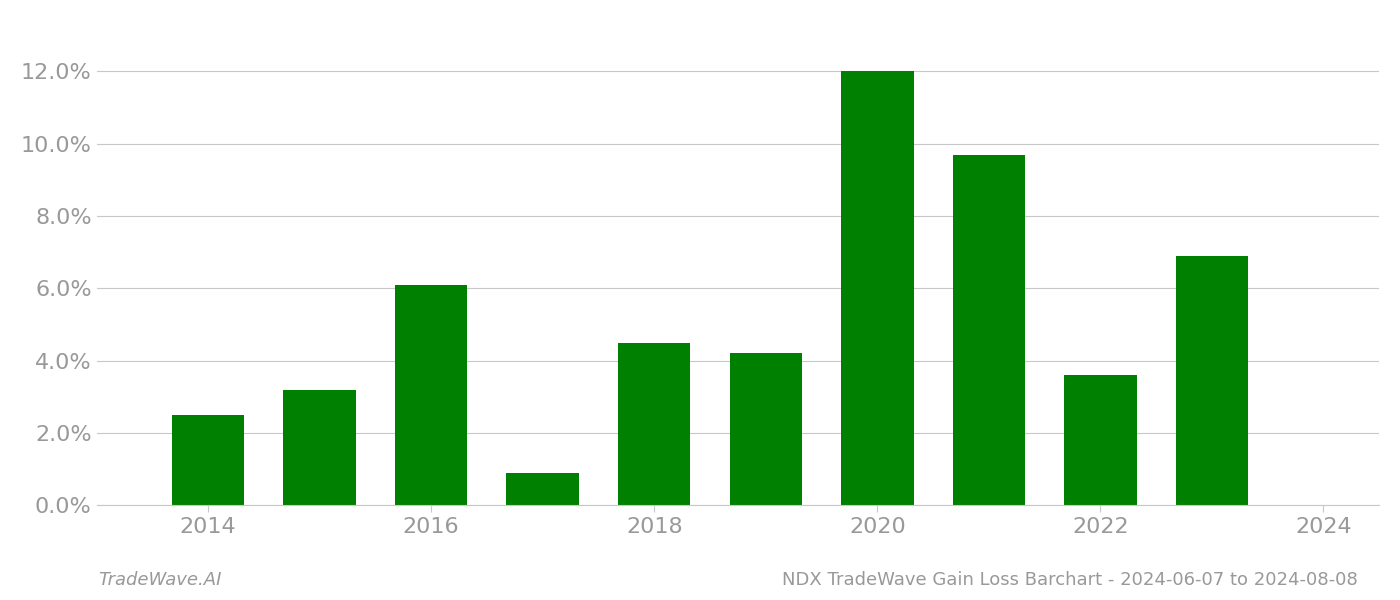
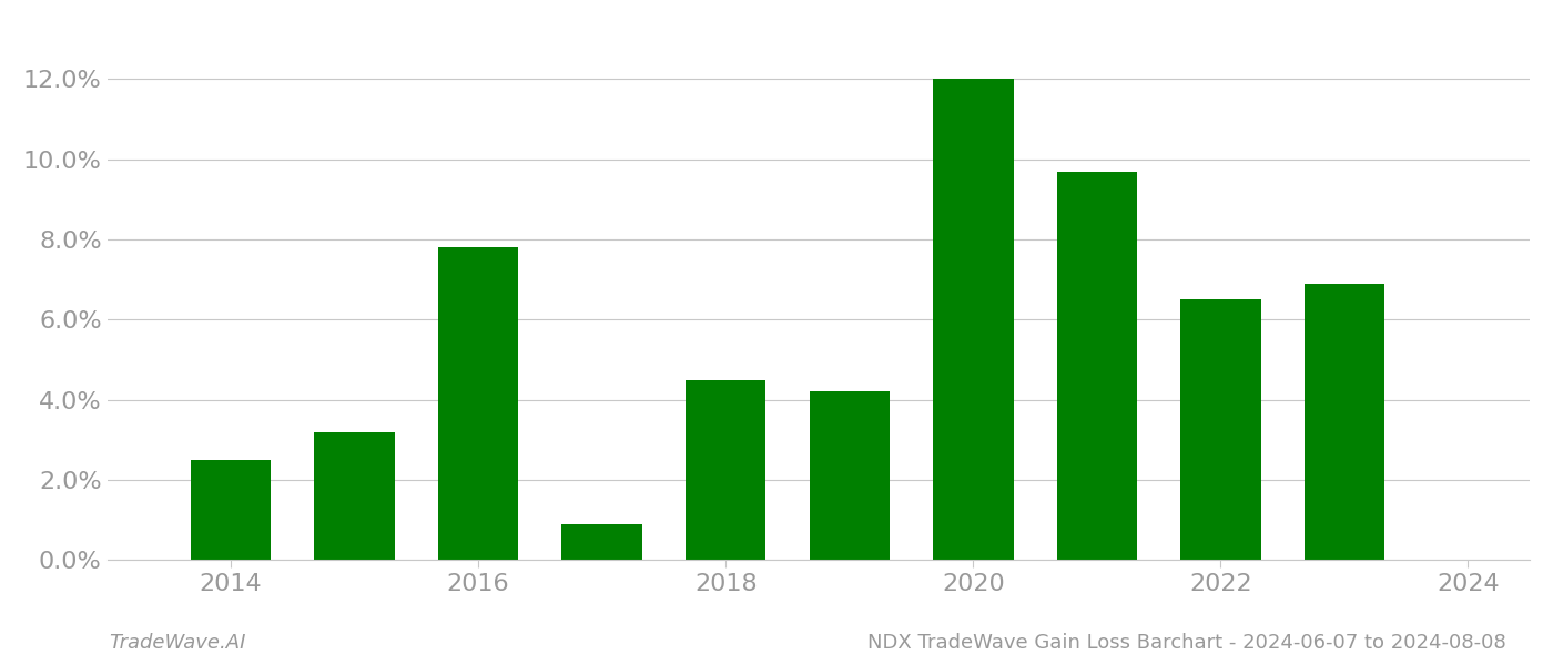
2016: 6.1% -> 7.8%
2022: 3.6% -> 6.5%
